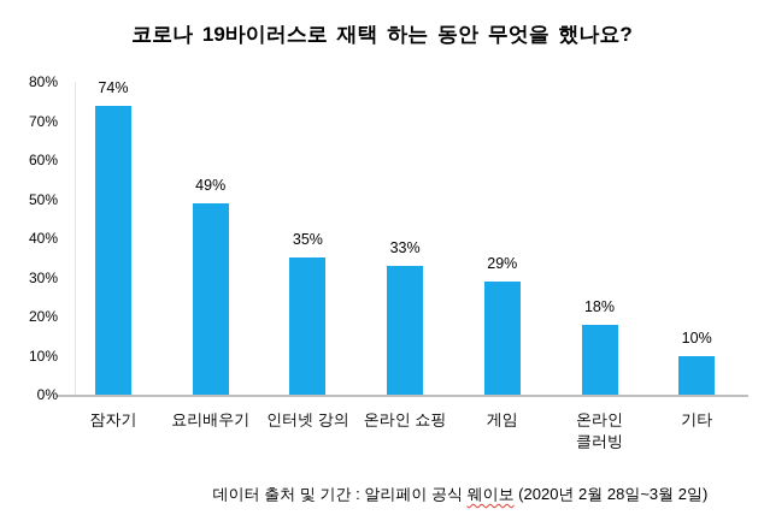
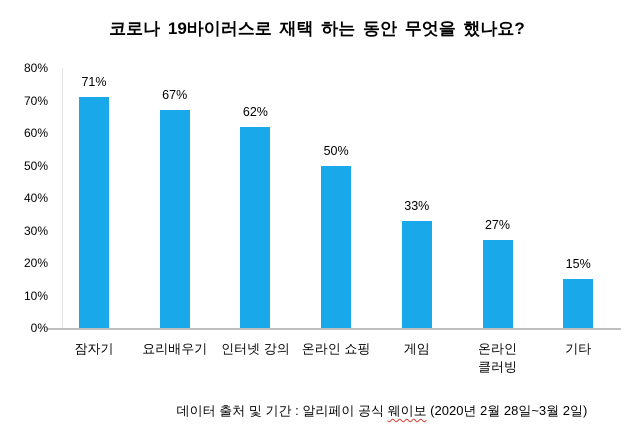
잠자기: 74% -> 71%
요리배우기: 49% -> 67%
인터넷 강의: 35% -> 62%
온라인 쇼핑: 33% -> 50%
게임: 29% -> 33%
온라인 클러빙: 18% -> 27%
기타: 10% -> 15%
